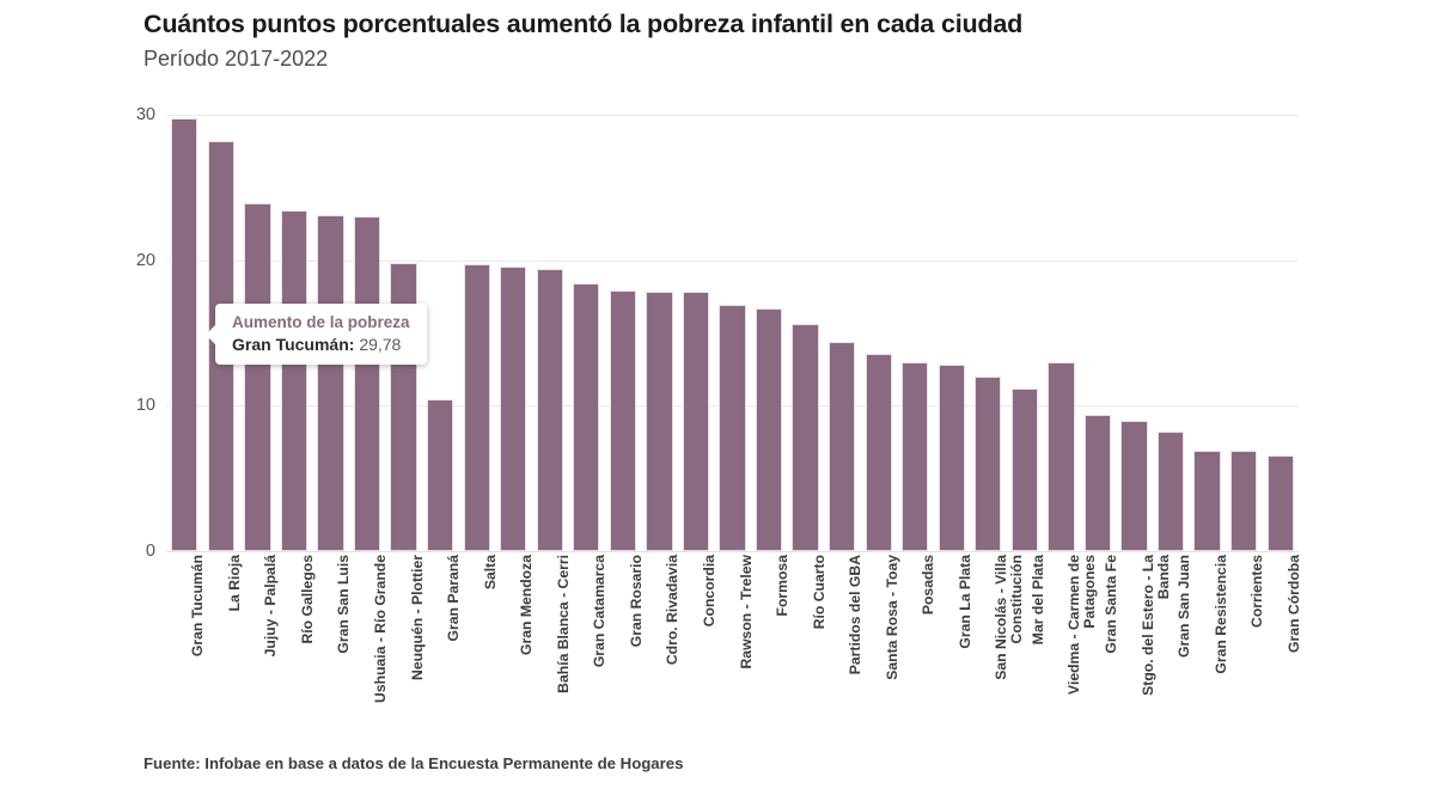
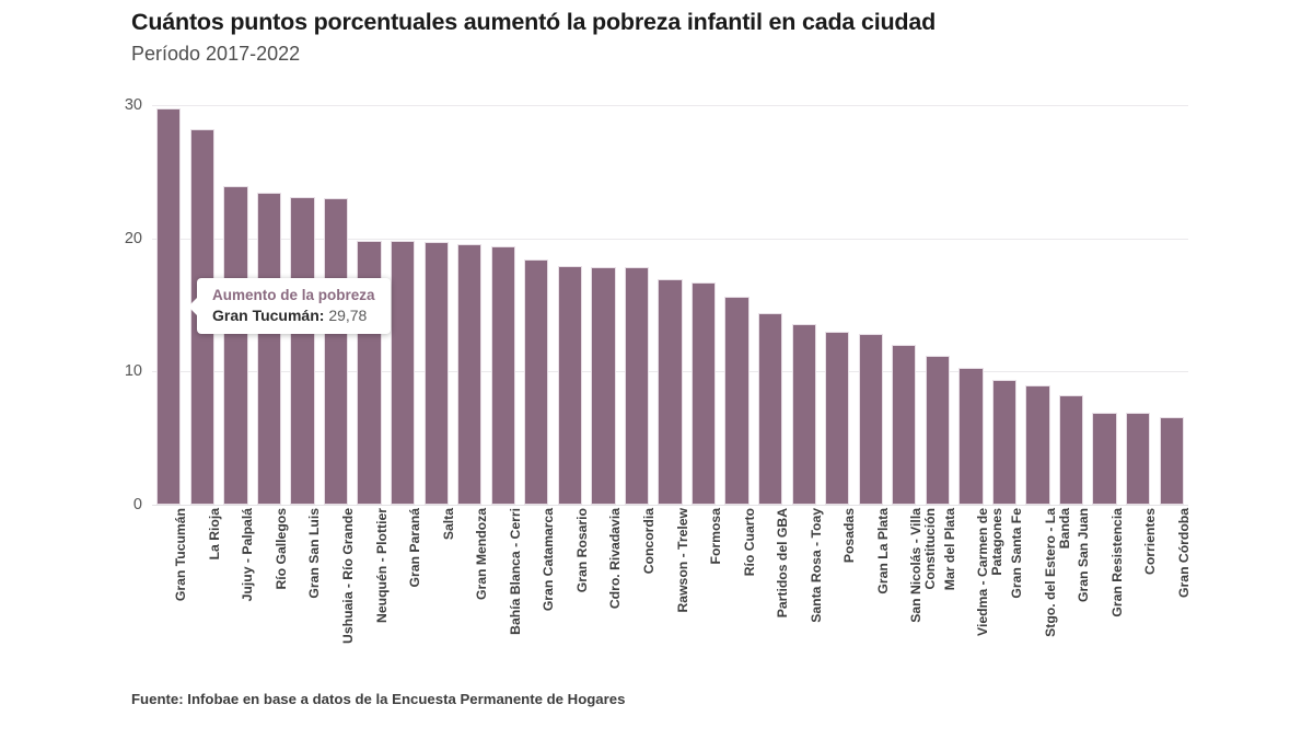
Gran Paraná: 10.4 -> 19.8
Viedma - Carmen de Patagones: 13.0 -> 10.3
